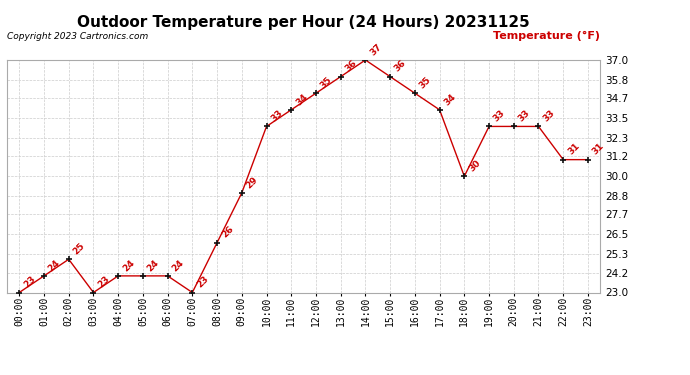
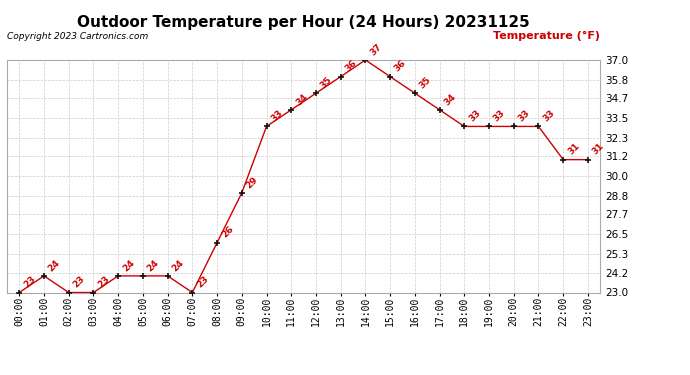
02:00: 25 -> 23
18:00: 30 -> 33
